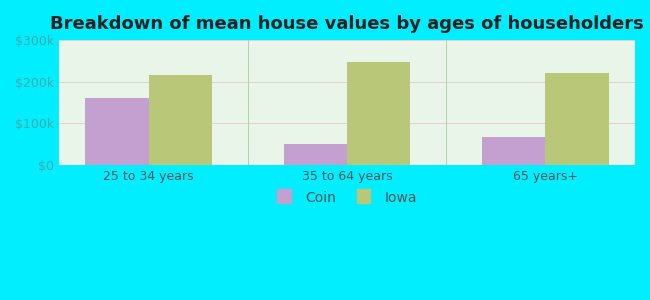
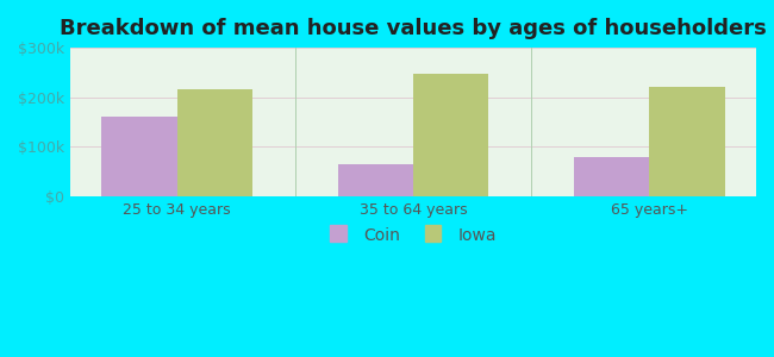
Coin/35 to 64 years: $50k -> $65k
Coin/65 years+: $67k -> $80k
